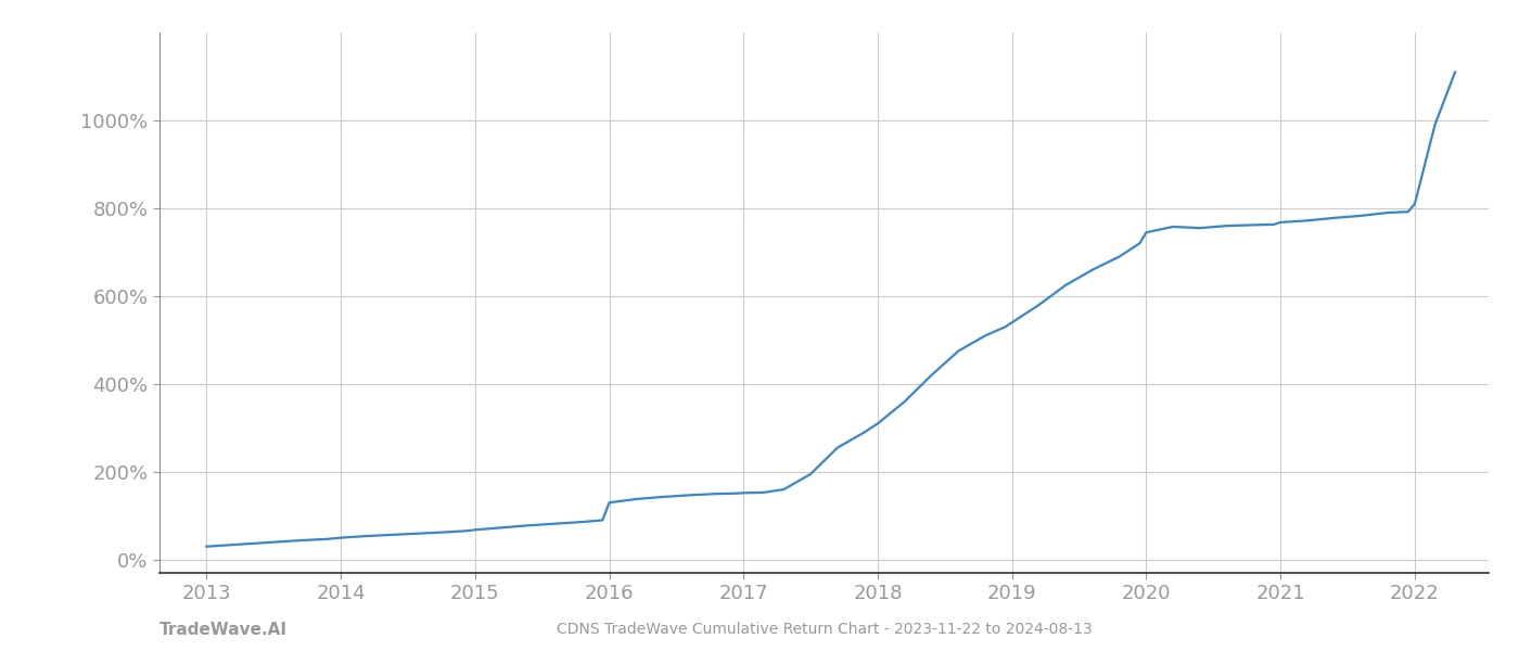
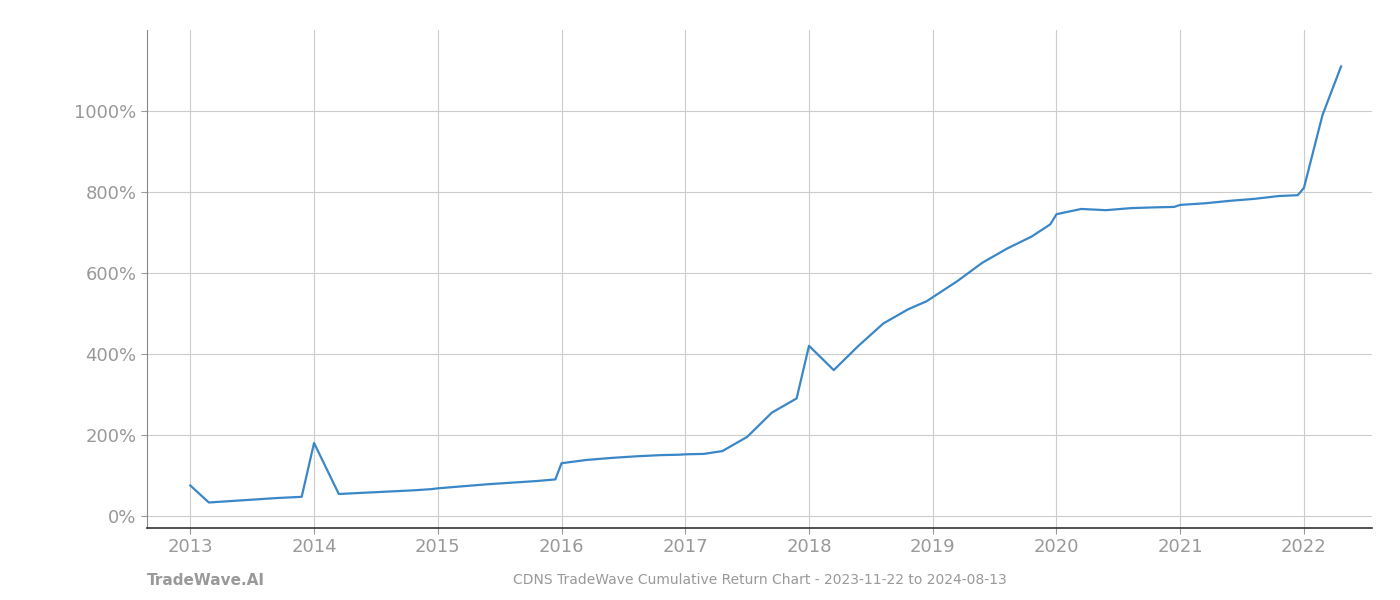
2013: 30% -> 75%
2014: 50% -> 180%
2018: 310% -> 420%
